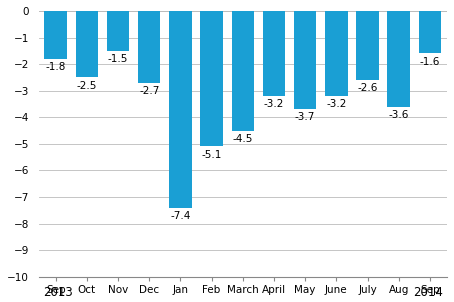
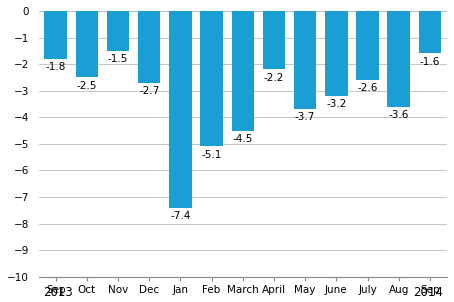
April: -3.2 -> -2.2
